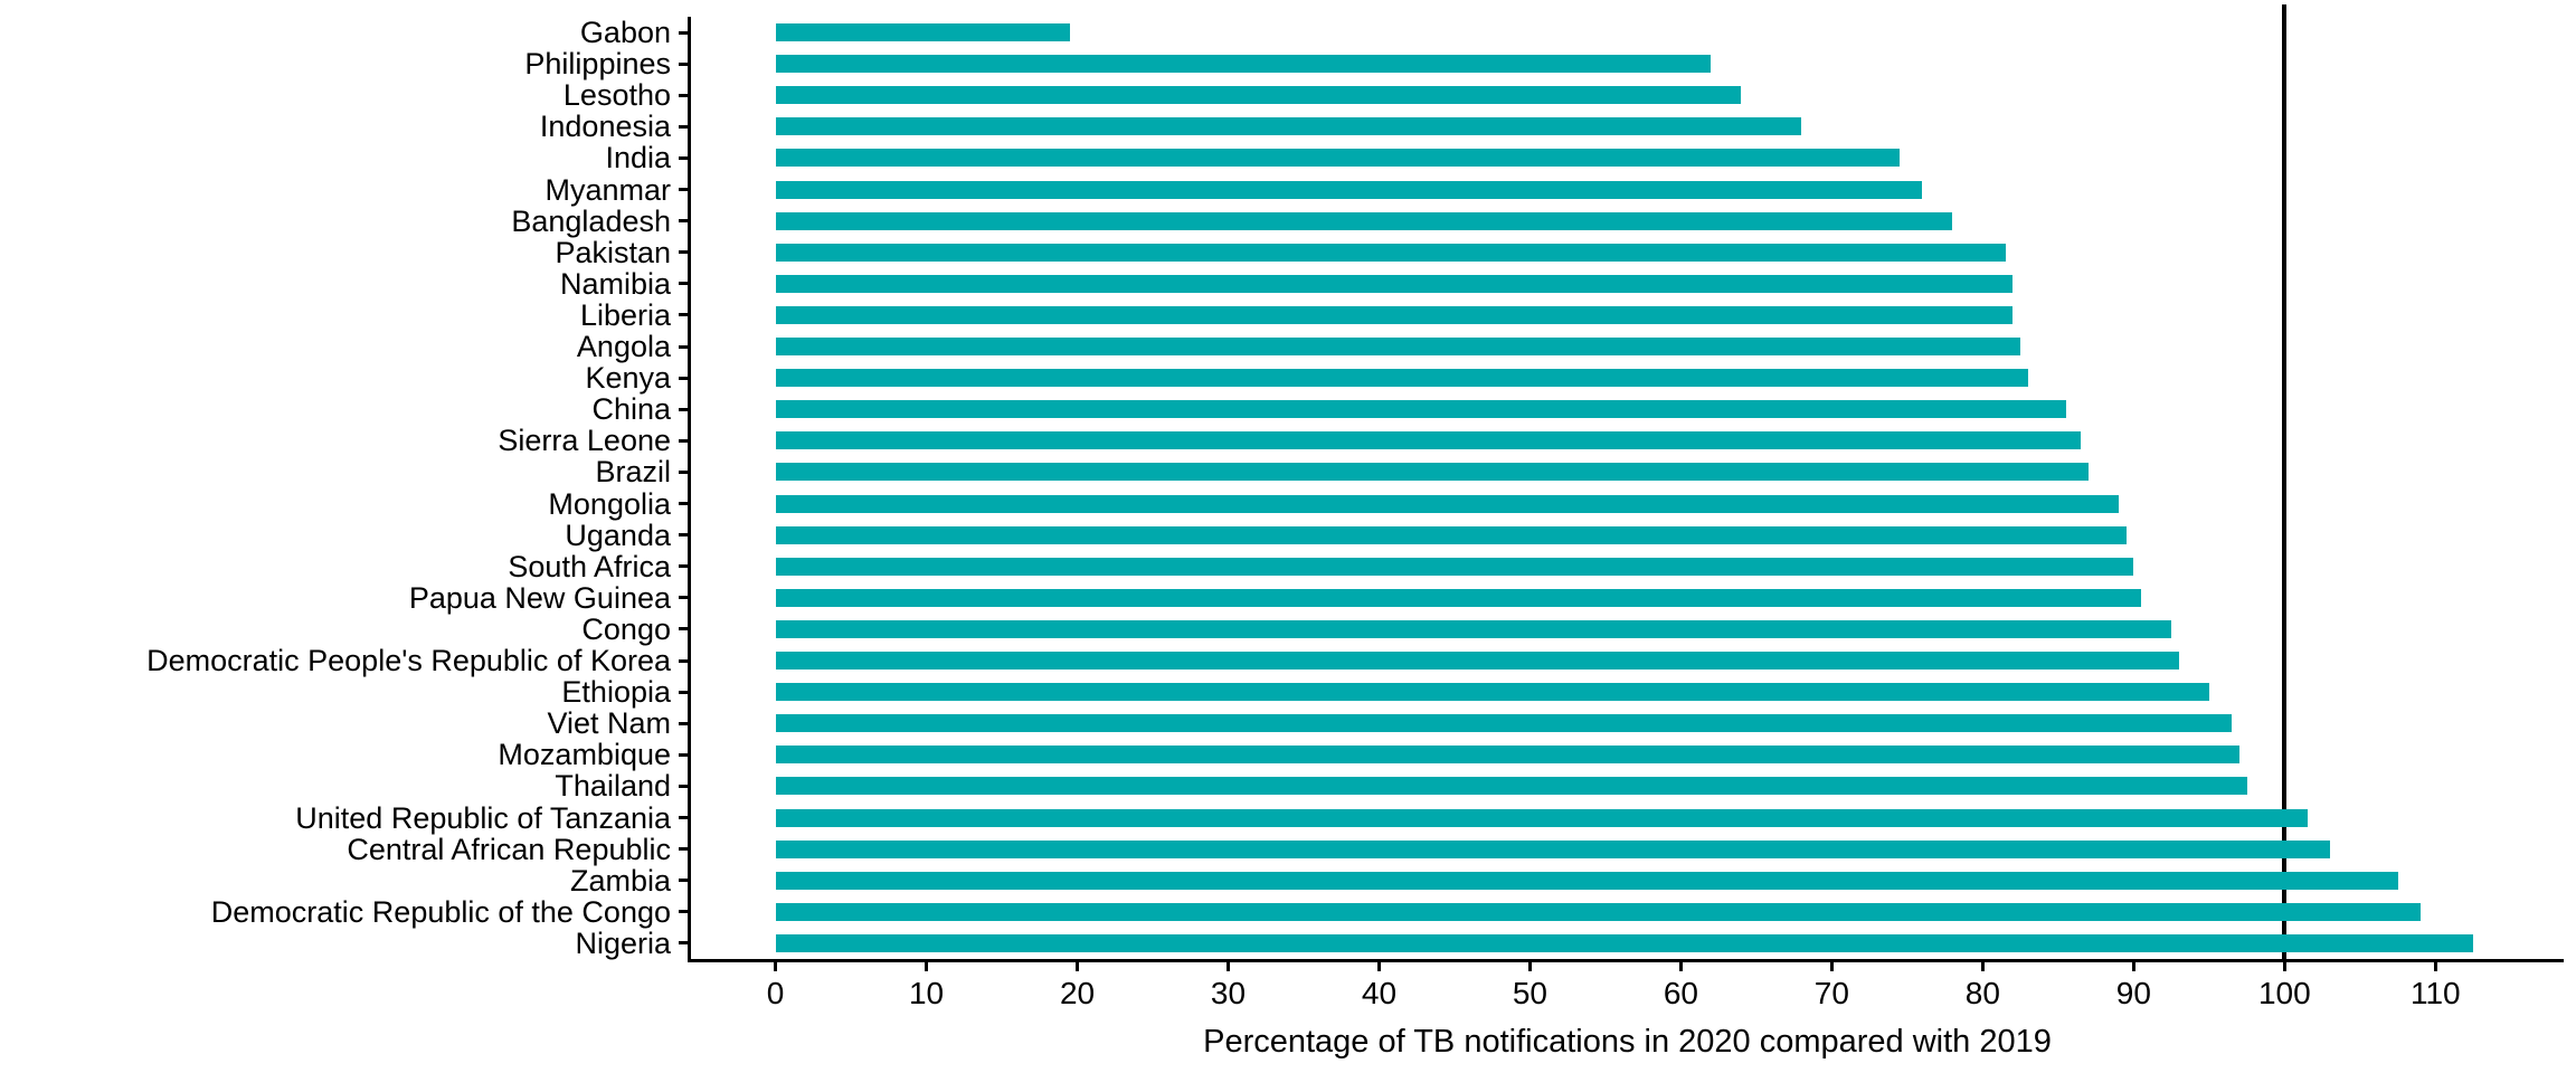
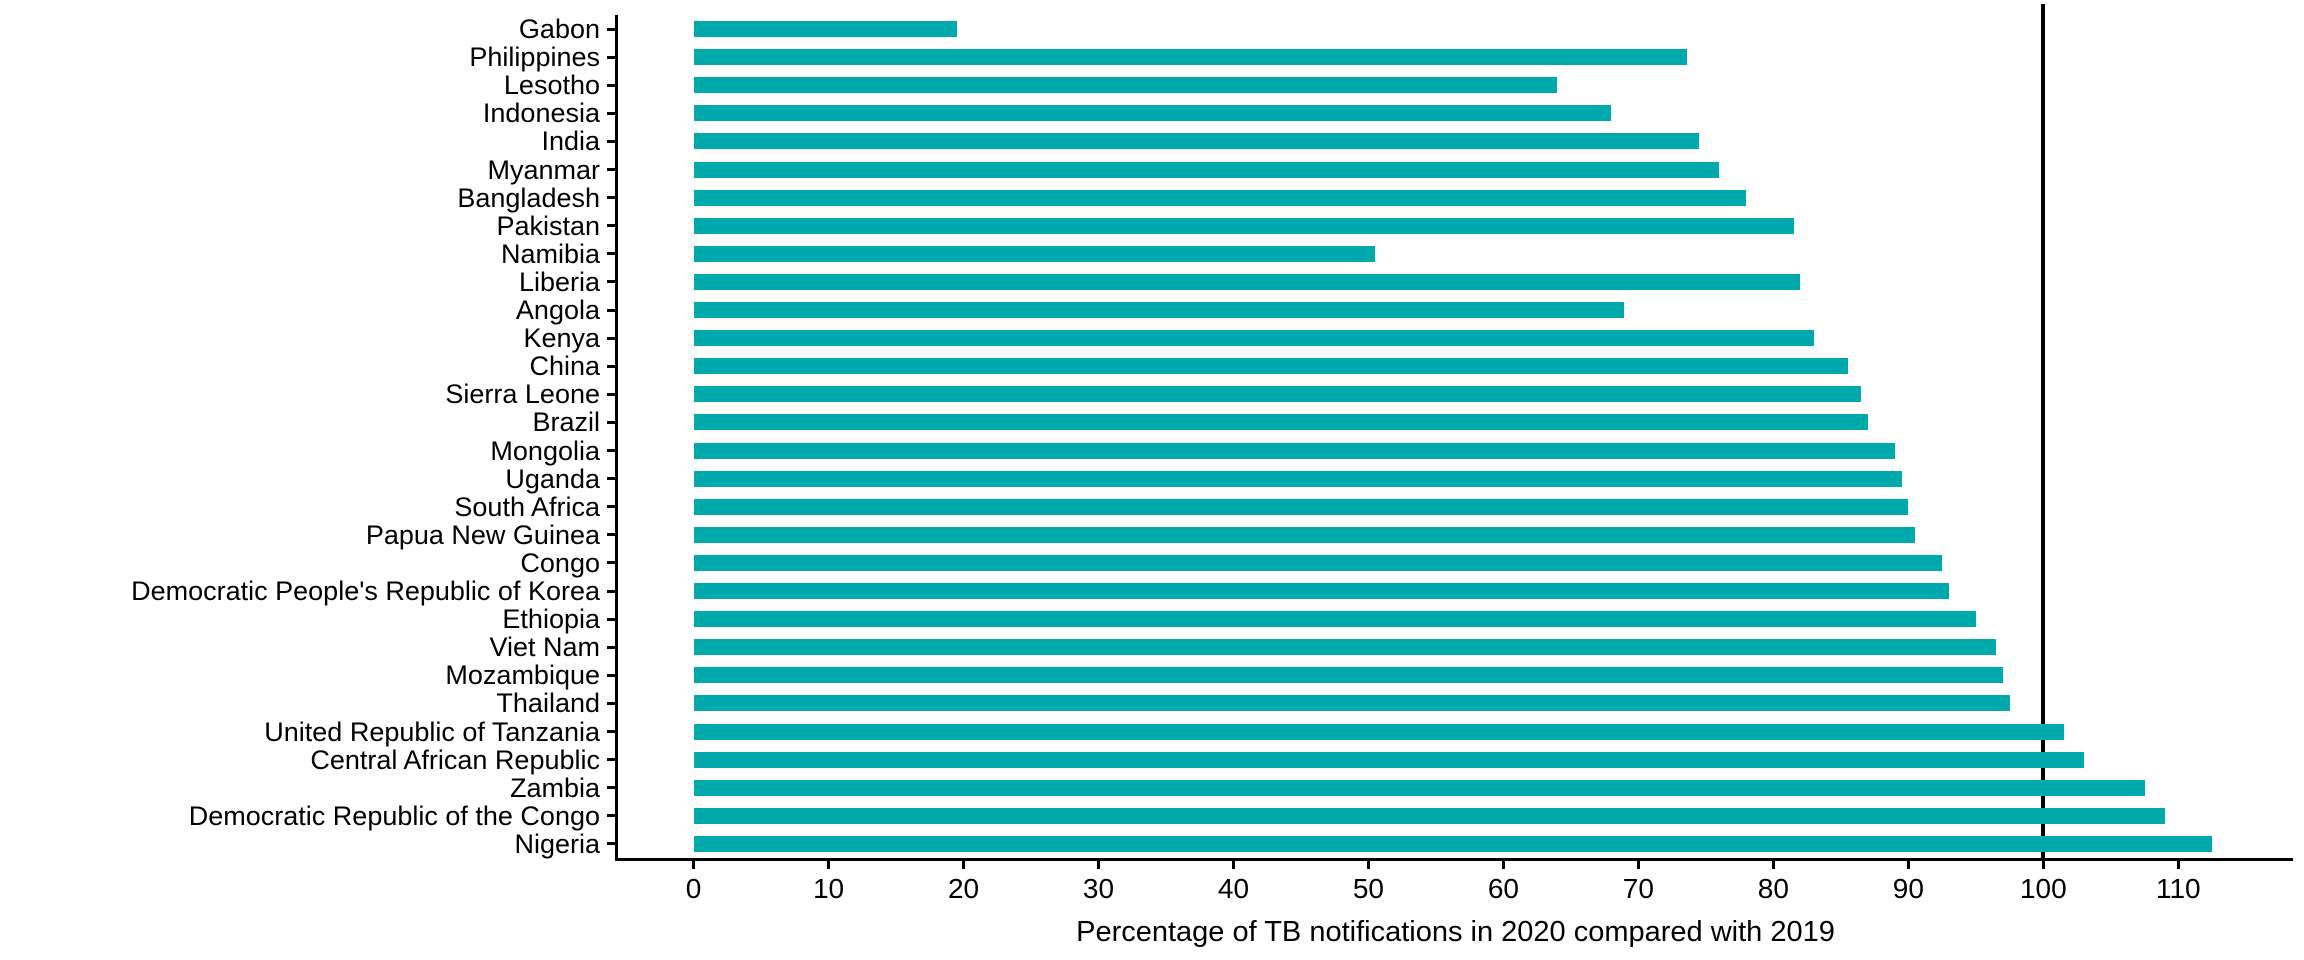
Philippines: 62.0 -> 73.6
Namibia: 82.0 -> 50.5
Angola: 82.5 -> 68.9
